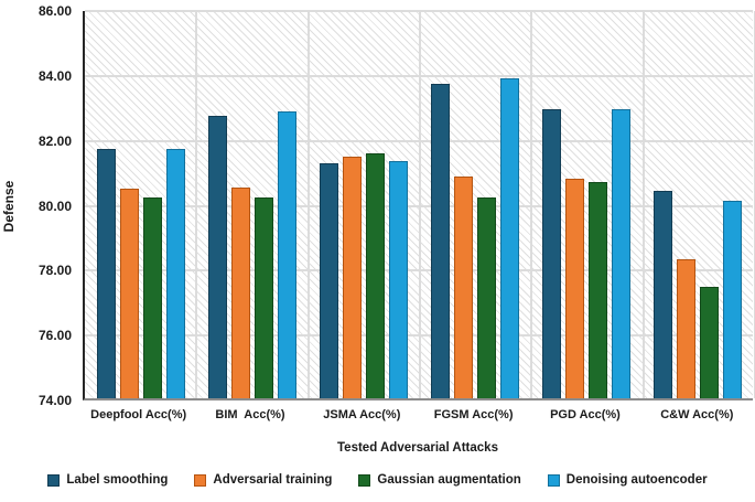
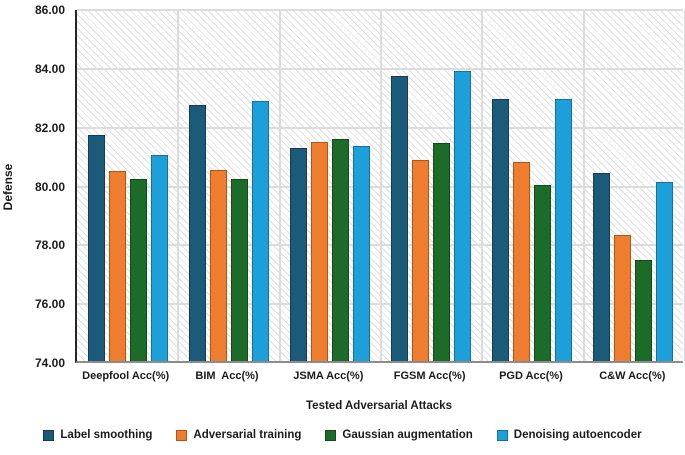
Denoising autoencoder/Deepfool Acc(%): 81.7 -> 81.0
Gaussian augmentation/FGSM Acc(%): 80.2 -> 81.4
Gaussian augmentation/PGD Acc(%): 80.7 -> 80.0
